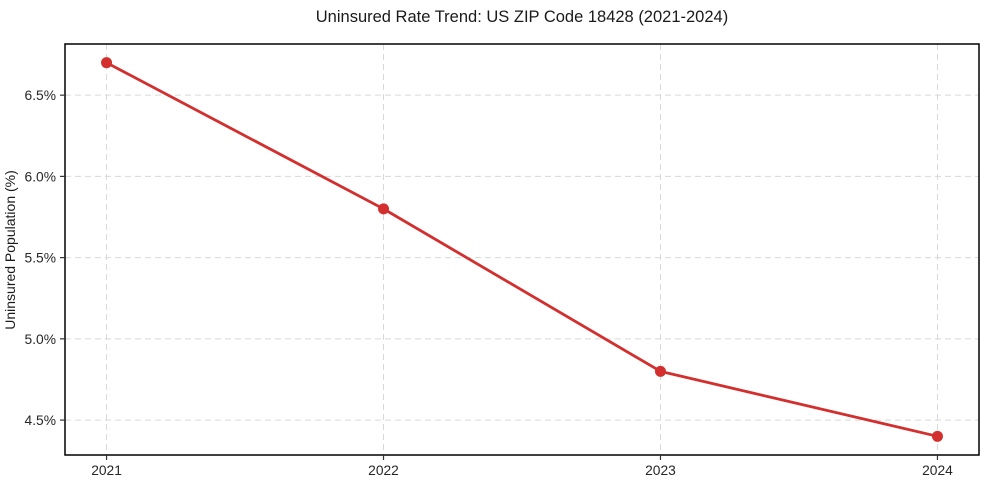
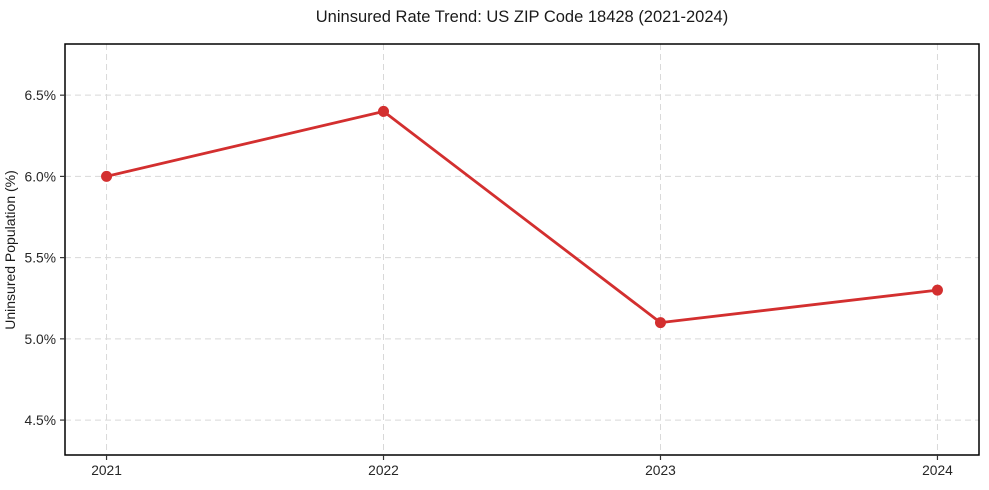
2021: 6.7% -> 6.0%
2022: 5.8% -> 6.4%
2023: 4.8% -> 5.1%
2024: 4.4% -> 5.3%
